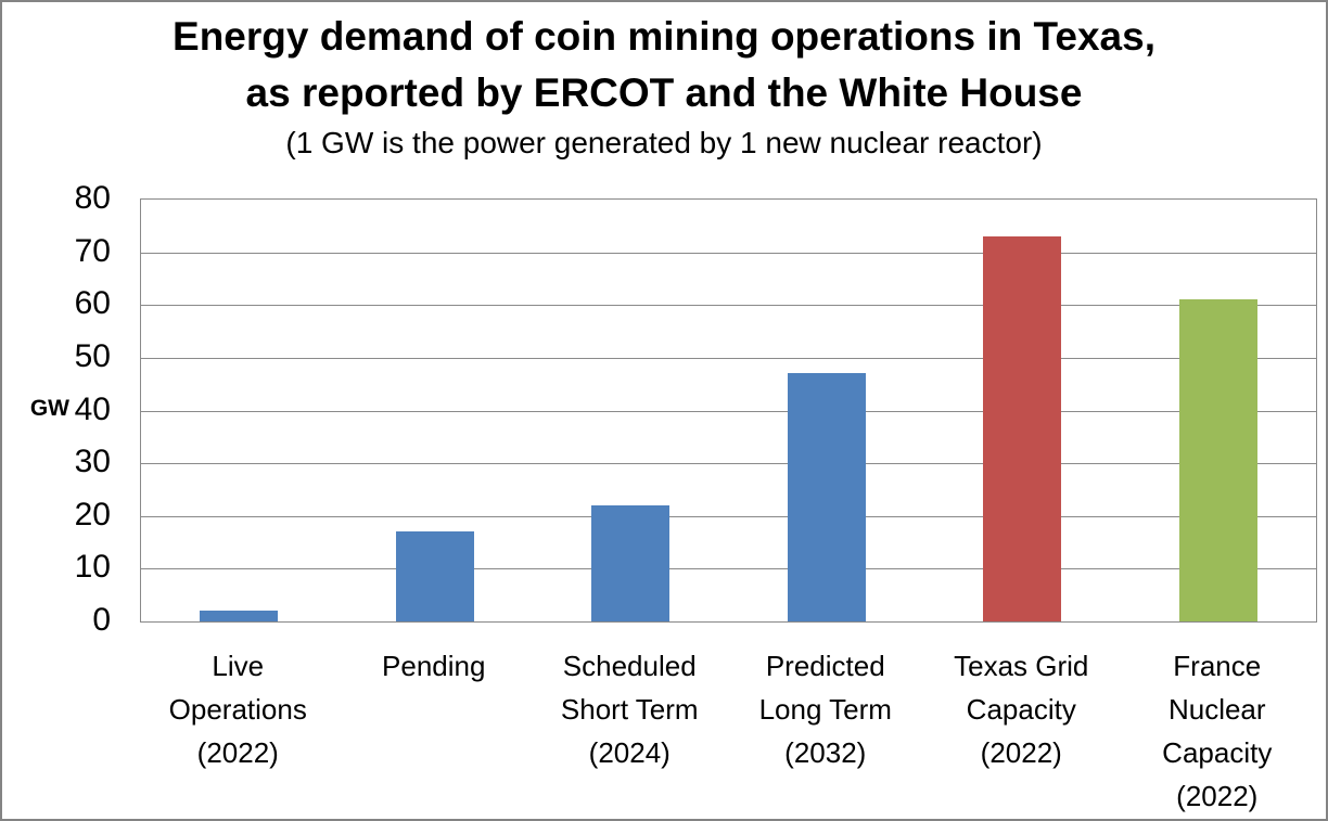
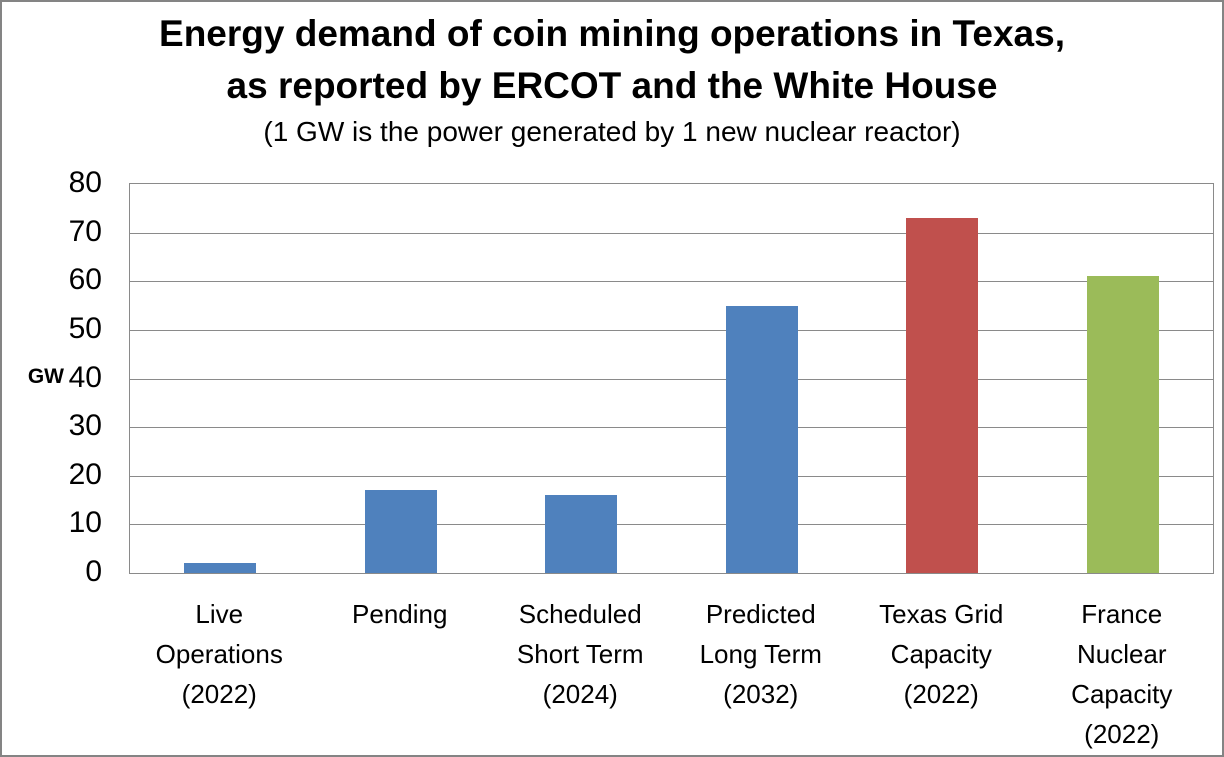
Scheduled Short Term (2024): 22 -> 16
Predicted Long Term (2032): 47 -> 55
